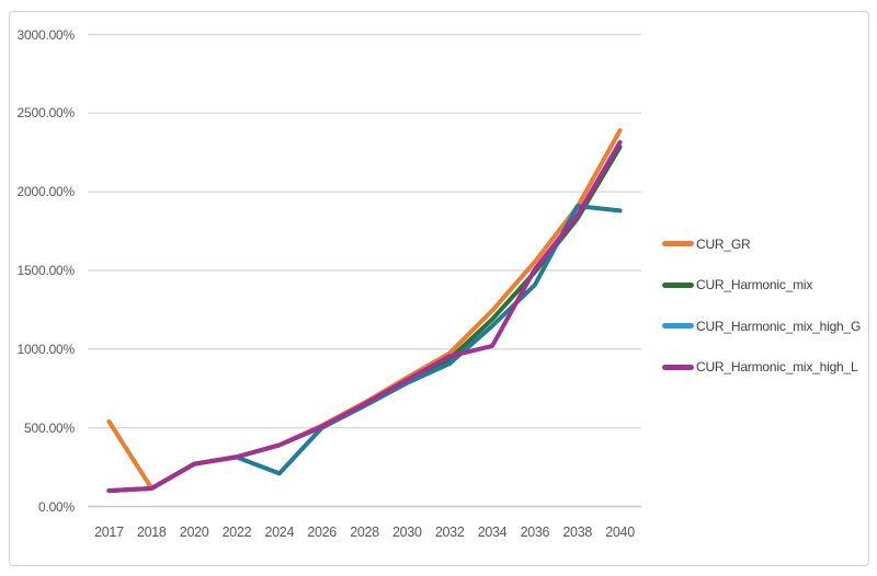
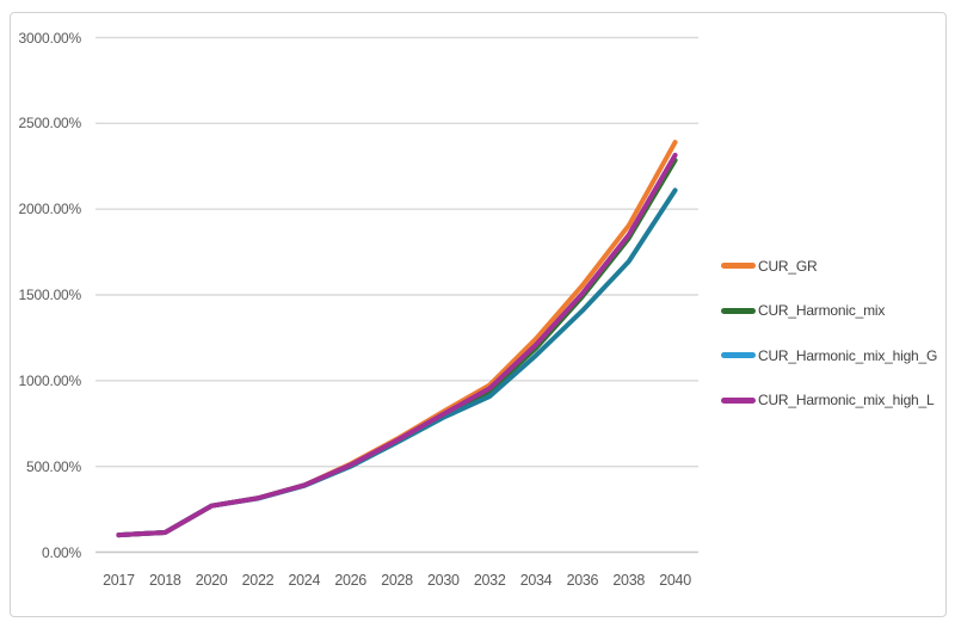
CUR_GR/2017: 540% -> 100%
CUR_Harmonic_mix_high_G/2024: 210% -> 390%
CUR_Harmonic_mix_high_L/2034: 1020% -> 1210%
CUR_Harmonic_mix_high_G/2038: 1910% -> 1700%
CUR_Harmonic_mix_high_G/2040: 1880% -> 2110%
